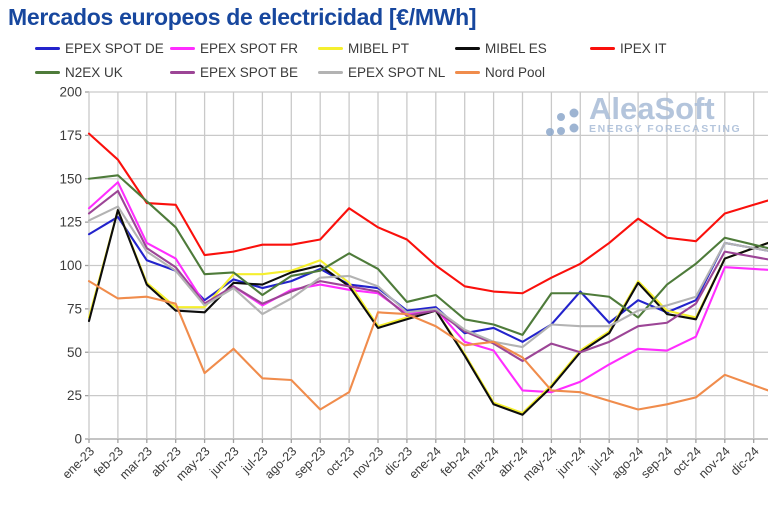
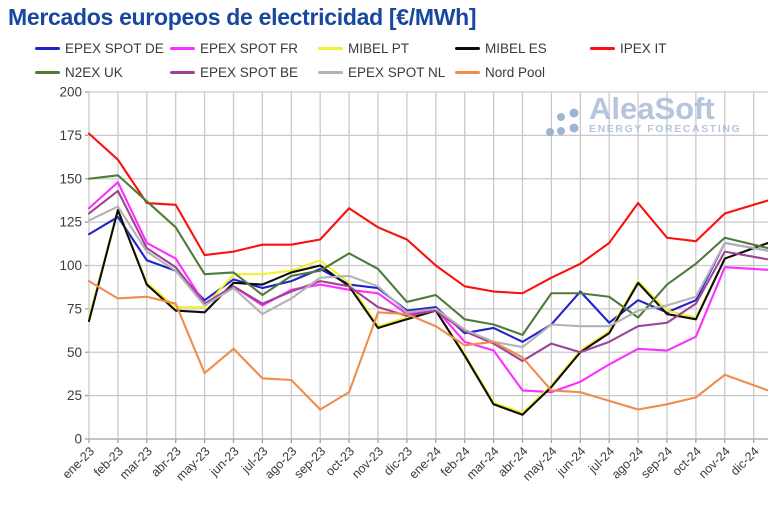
EPEX SPOT BE/nov-23: 85 -> 76
IPEX IT/ago-24: 127 -> 136
